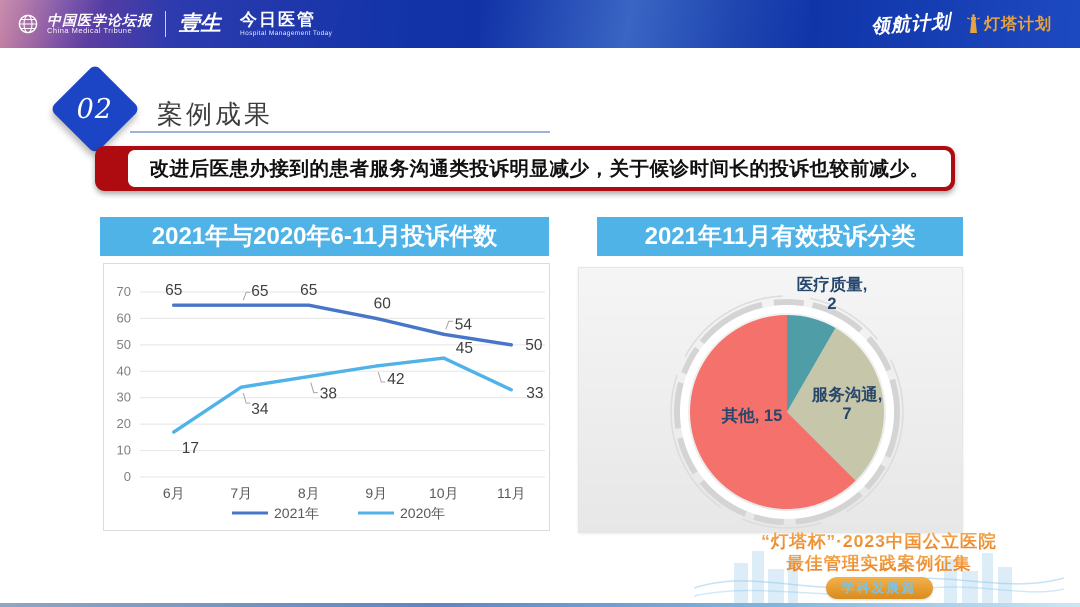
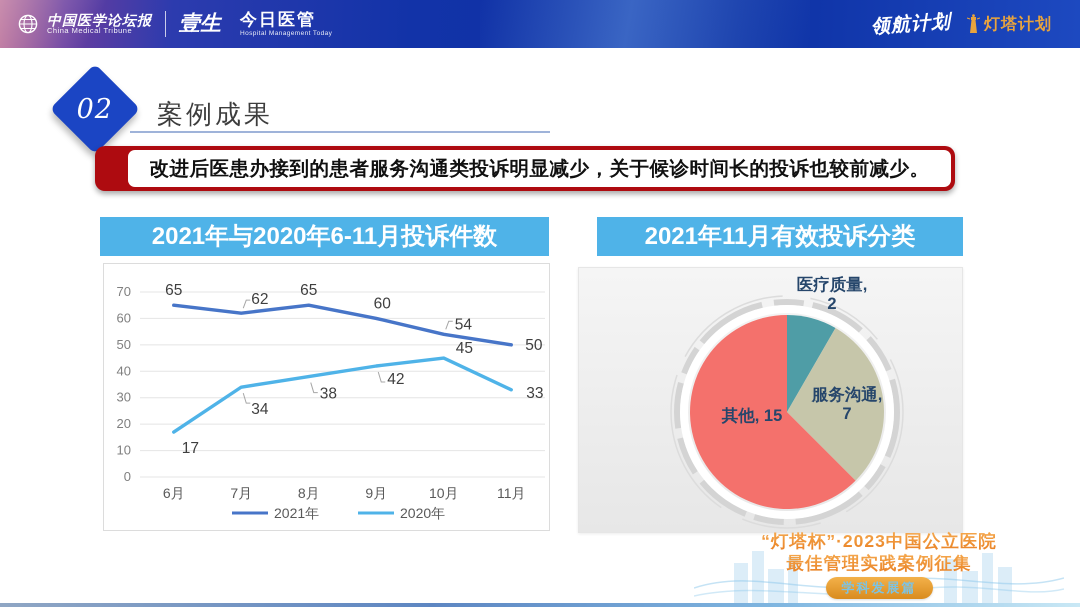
2021年与2020年6-11月投诉件数/2021年/7月: 65 -> 62
